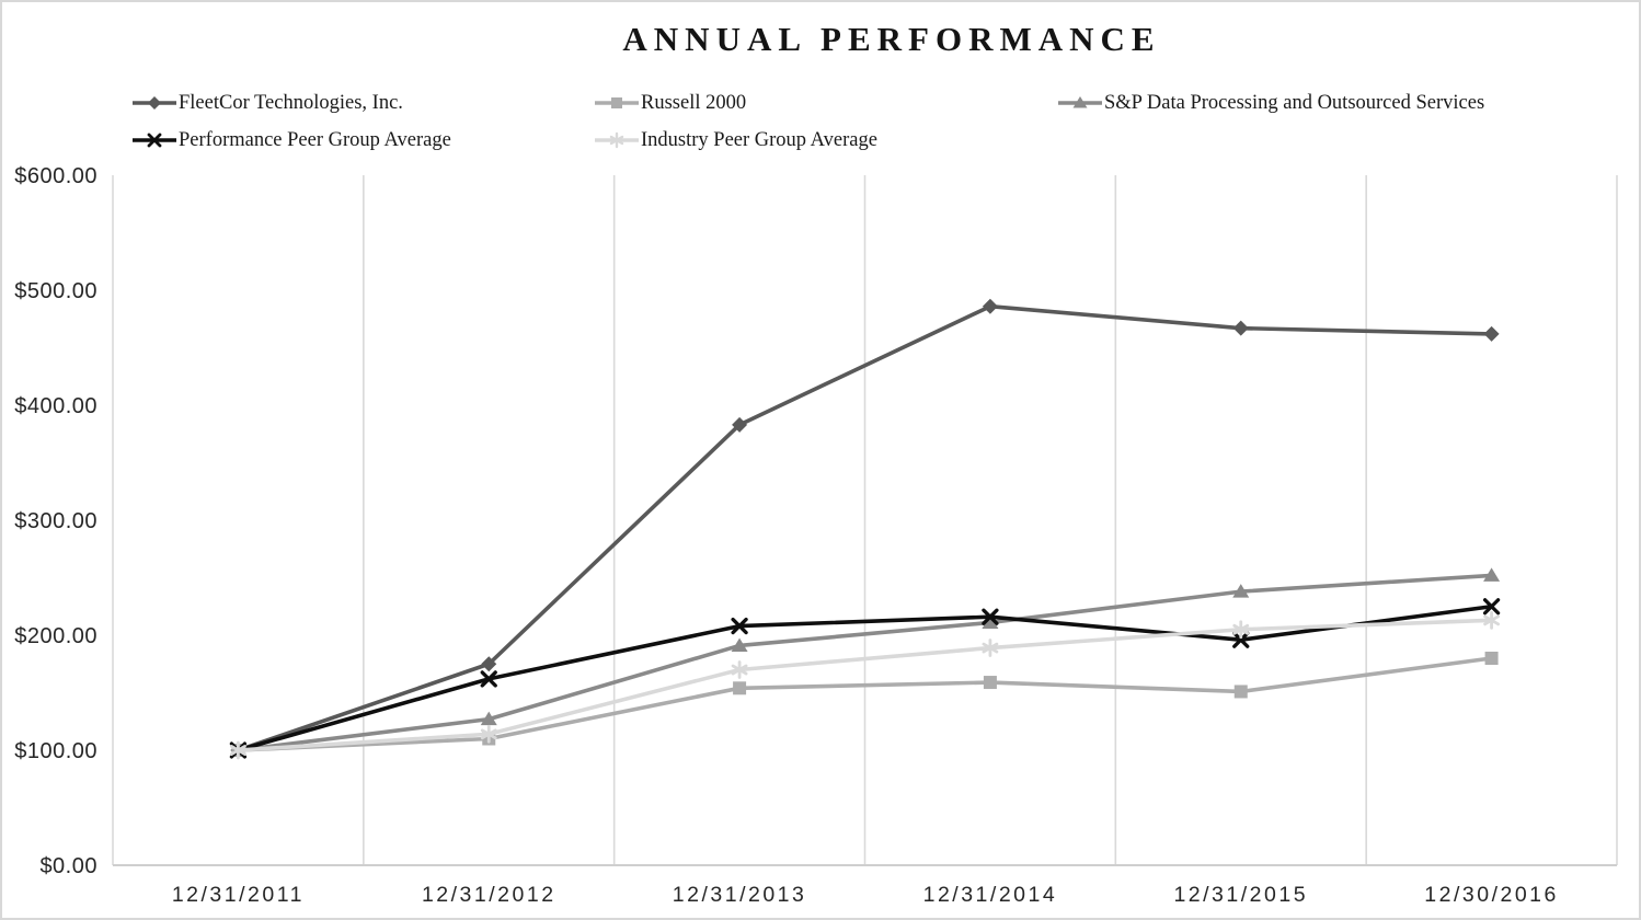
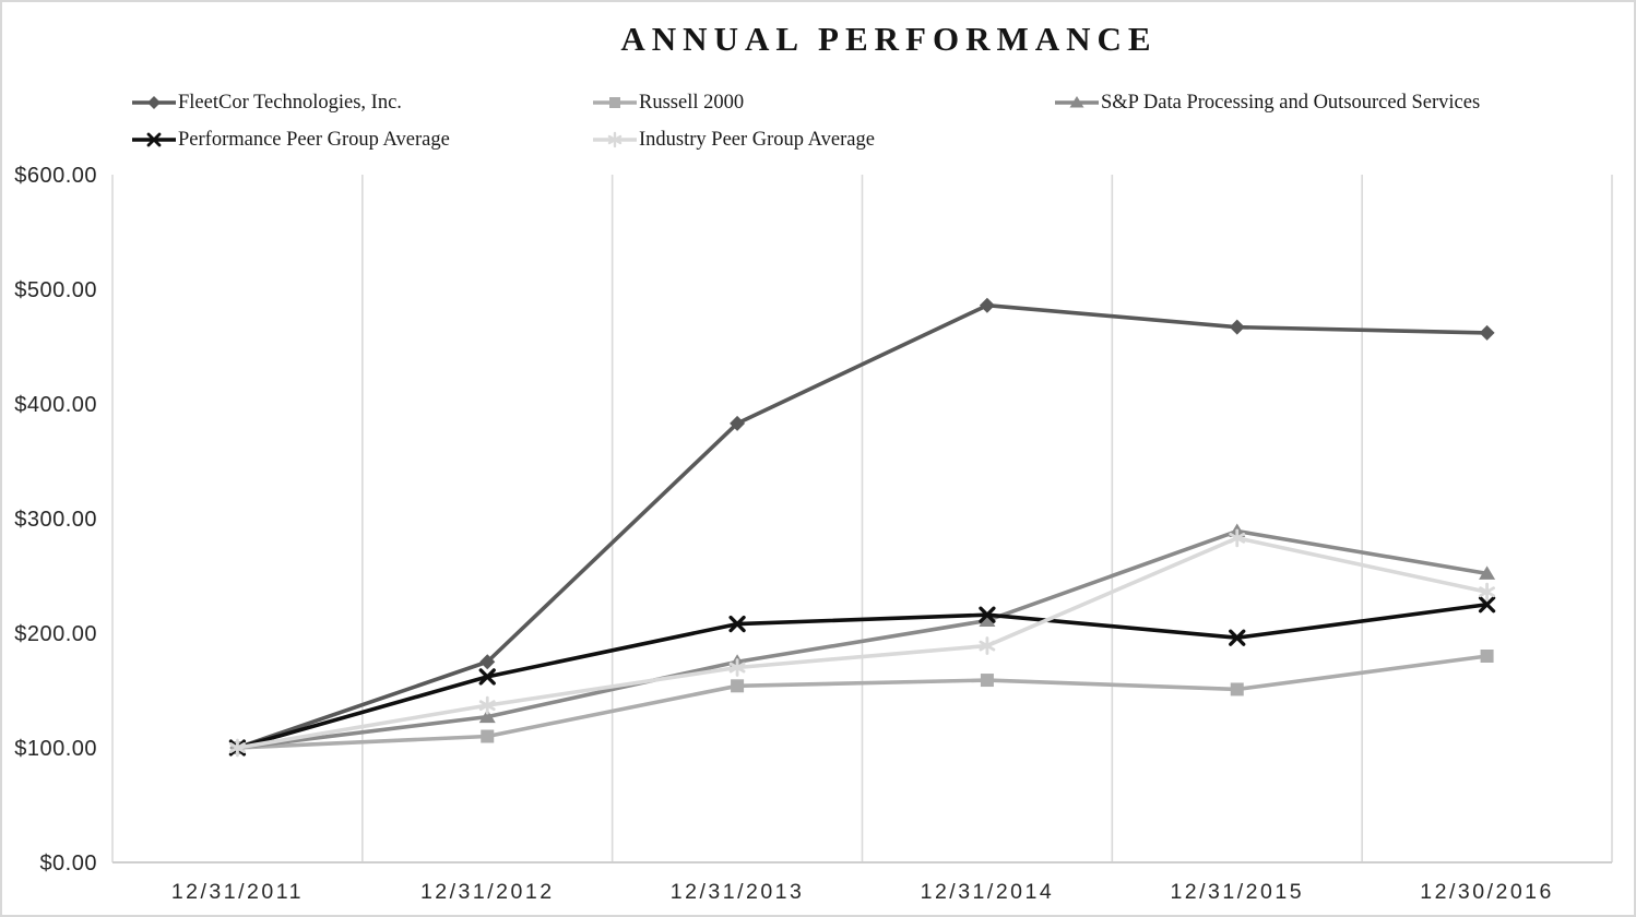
Industry Peer Group Average/12/31/2012: $114 -> $137
S&P Data Processing and Outsourced Services/12/31/2013: $191 -> $175
S&P Data Processing and Outsourced Services/12/31/2015: $238 -> $289
Industry Peer Group Average/12/31/2015: $205 -> $283
Industry Peer Group Average/12/30/2016: $213 -> $236
